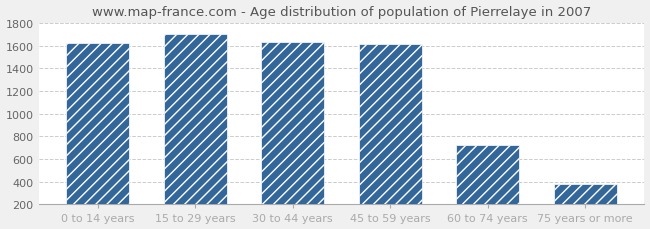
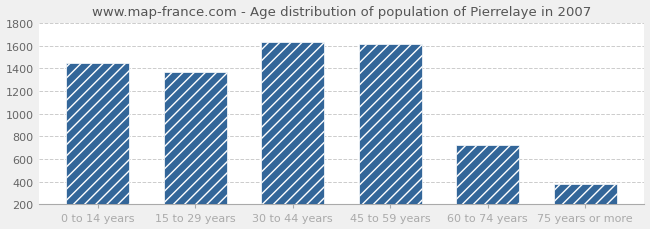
0 to 14 years: 1620 -> 1450
15 to 29 years: 1700 -> 1370
